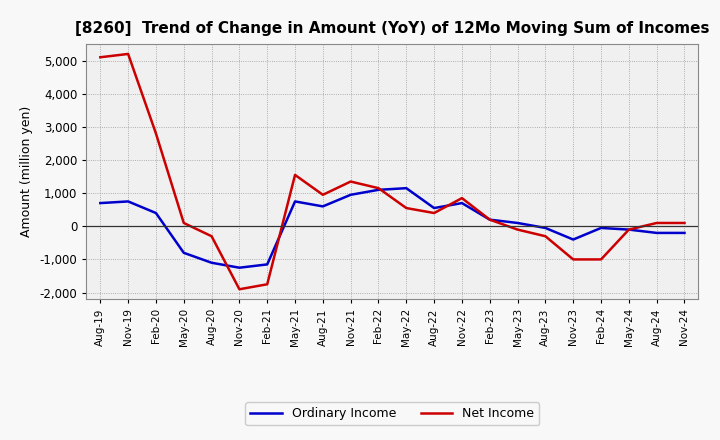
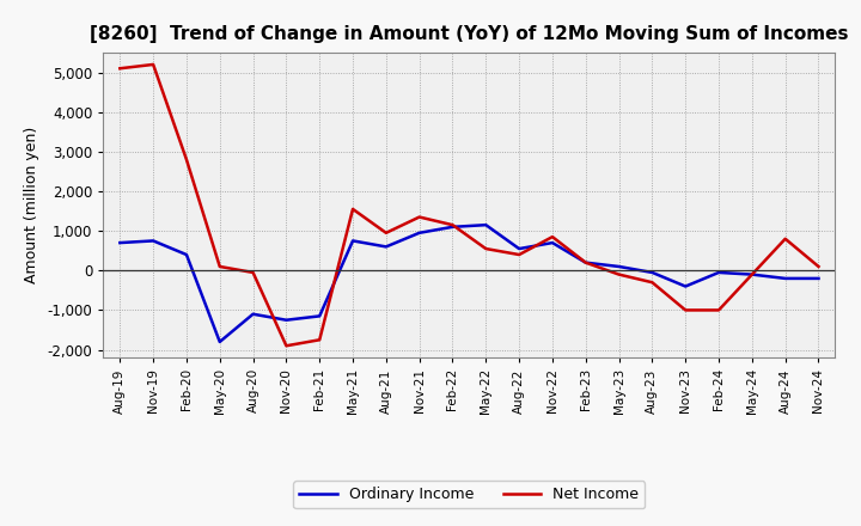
Ordinary Income/May-20: -800 -> -1,800
Net Income/Aug-20: -300 -> -50
Net Income/Aug-24: 100 -> 800
